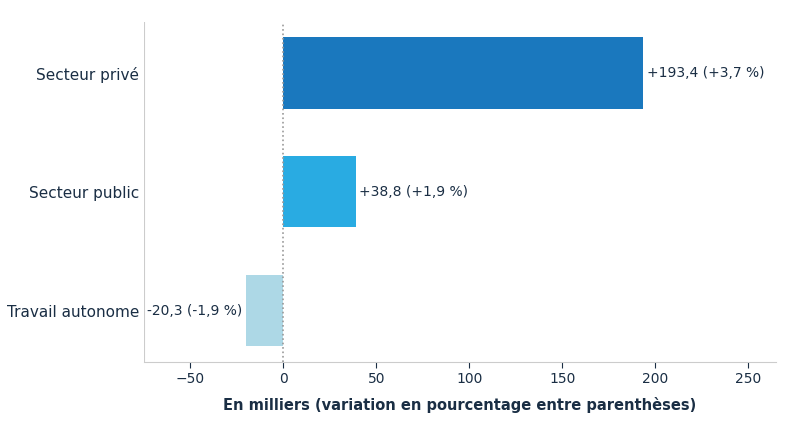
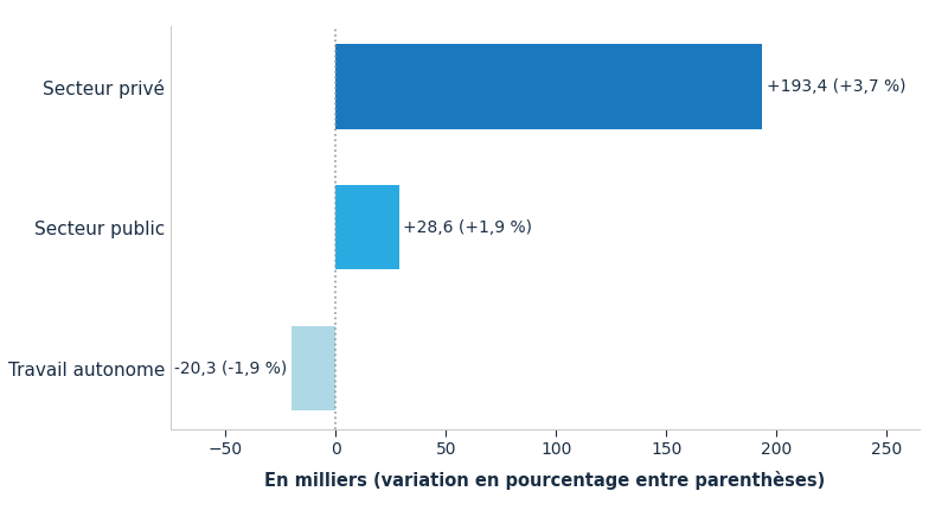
Secteur public: +38,8 -> +28,6
